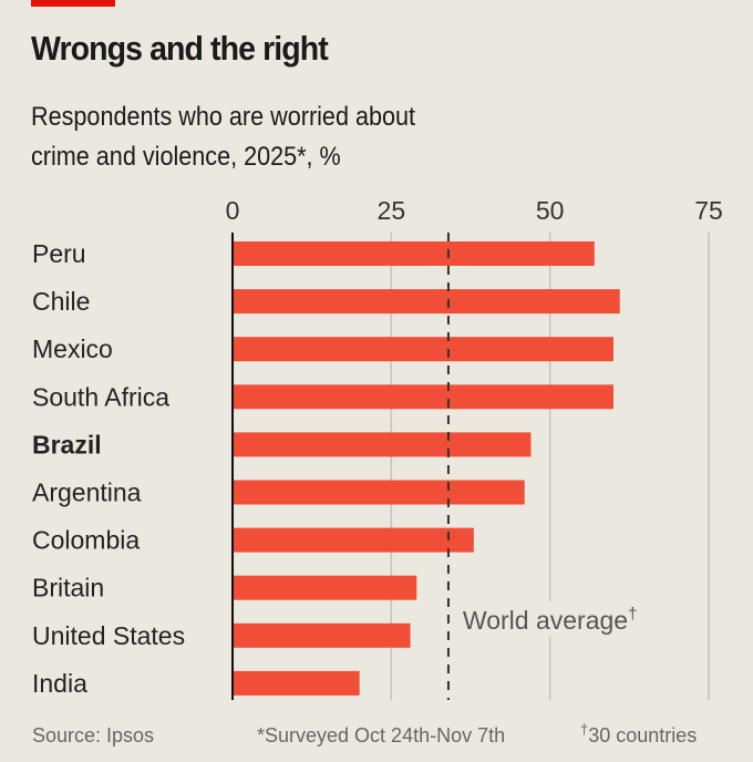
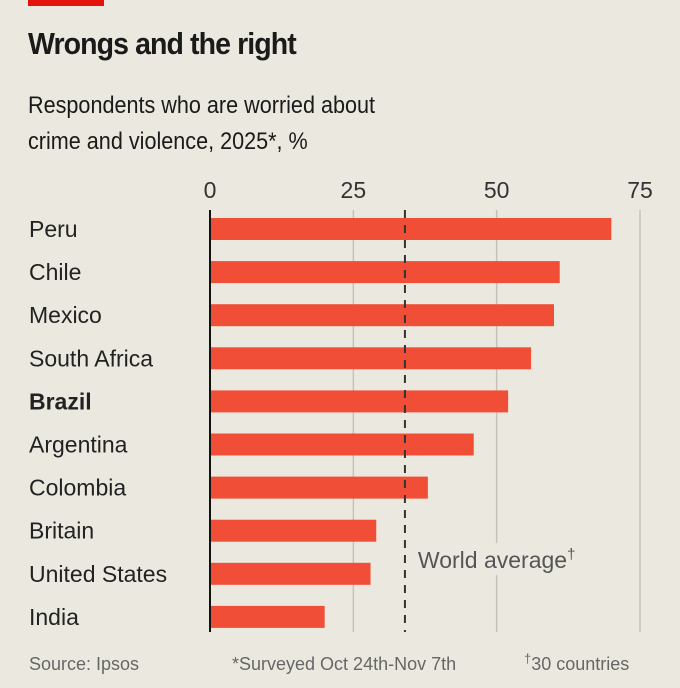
Peru: 57 -> 70
South Africa: 60 -> 56
Brazil: 47 -> 52
